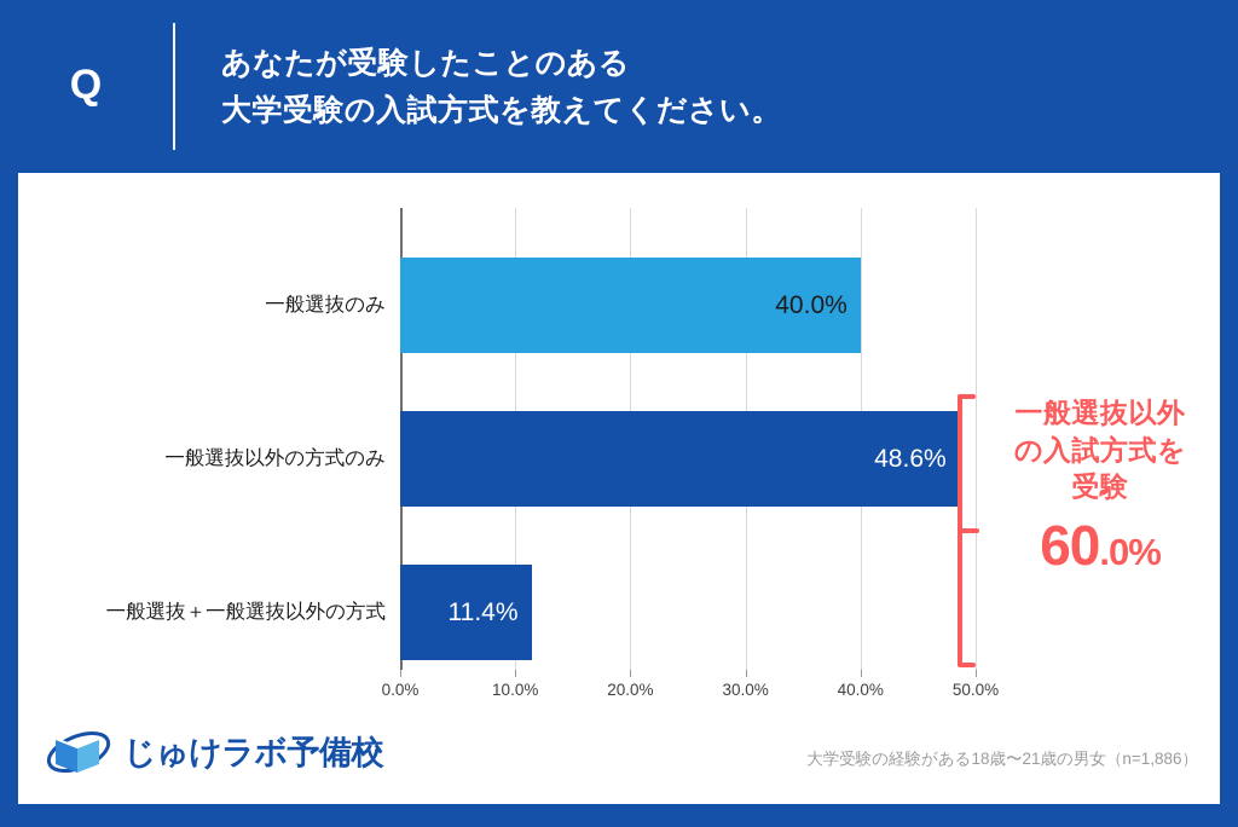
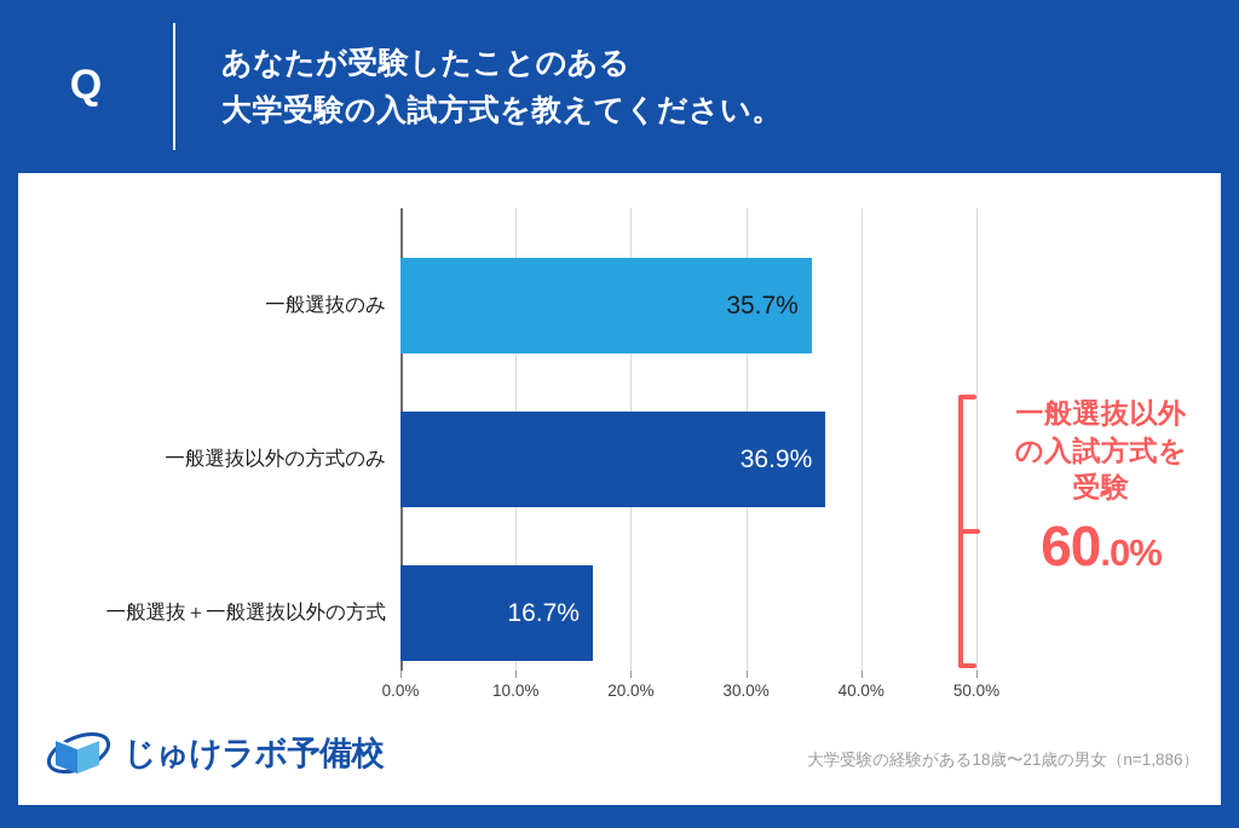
一般選抜のみ: 40.0% -> 35.7%
一般選抜以外の方式のみ: 48.6% -> 36.9%
一般選抜＋一般選抜以外の方式: 11.4% -> 16.7%
